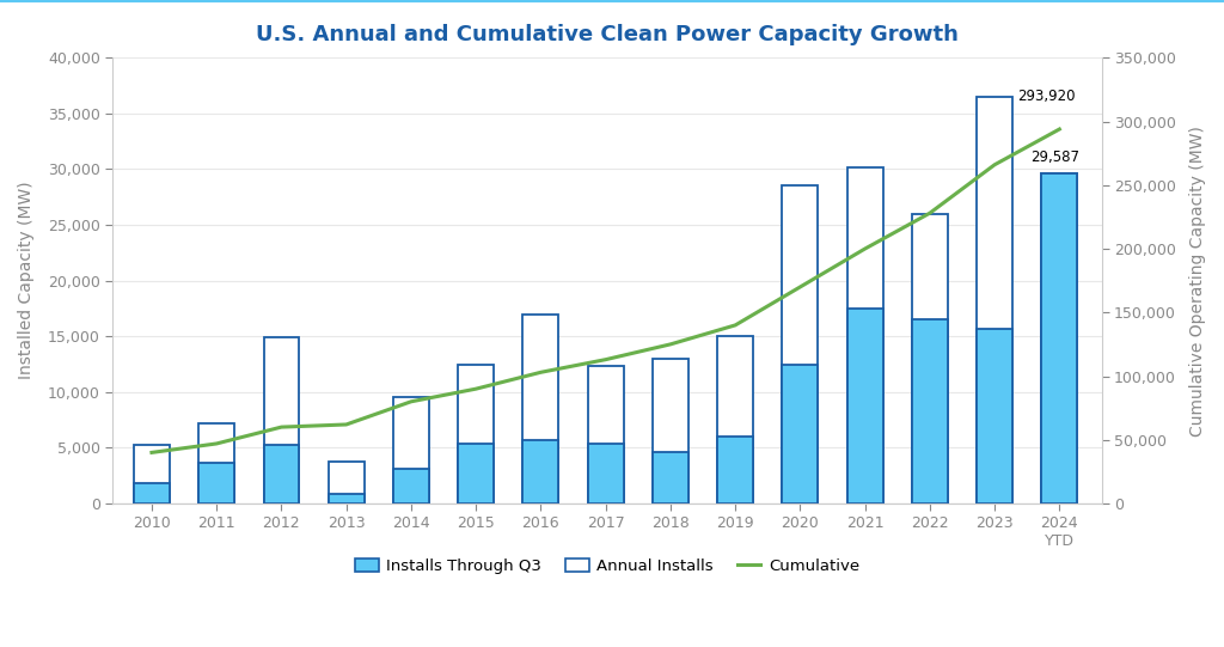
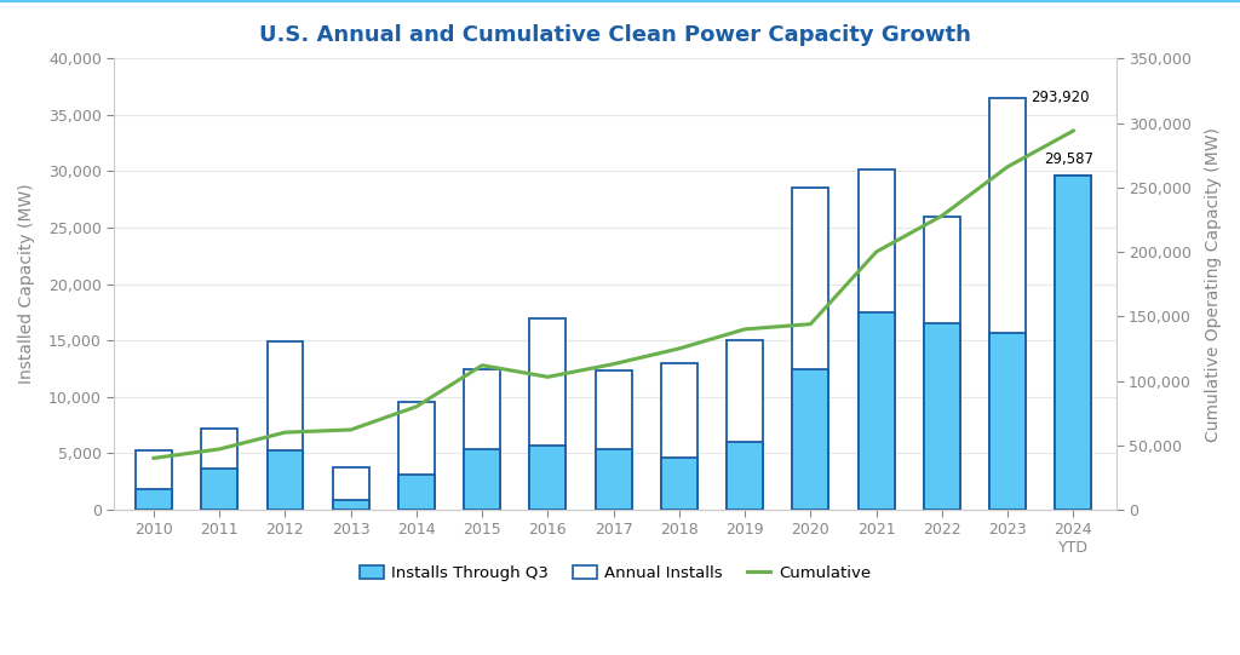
Cumulative/2015: 90,000 -> 112,000
Cumulative/2020: 170,000 -> 144,000
